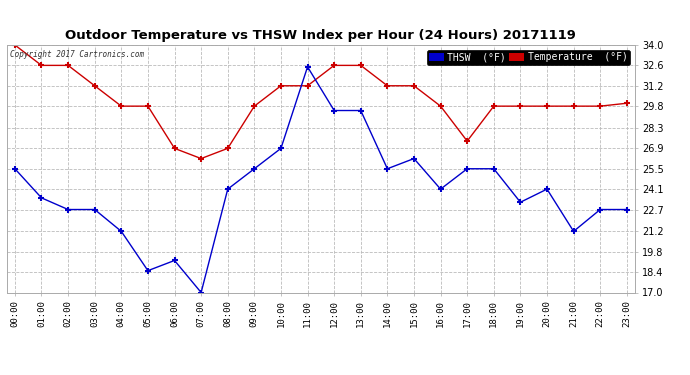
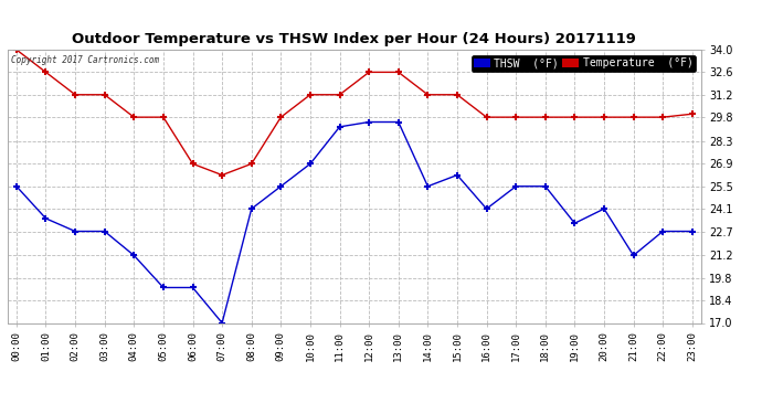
Temperature (°F)/02:00: 32.6 -> 31.2
THSW (°F)/05:00: 18.5 -> 19.2
THSW (°F)/11:00: 32.5 -> 29.2
Temperature (°F)/17:00: 27.4 -> 29.8
